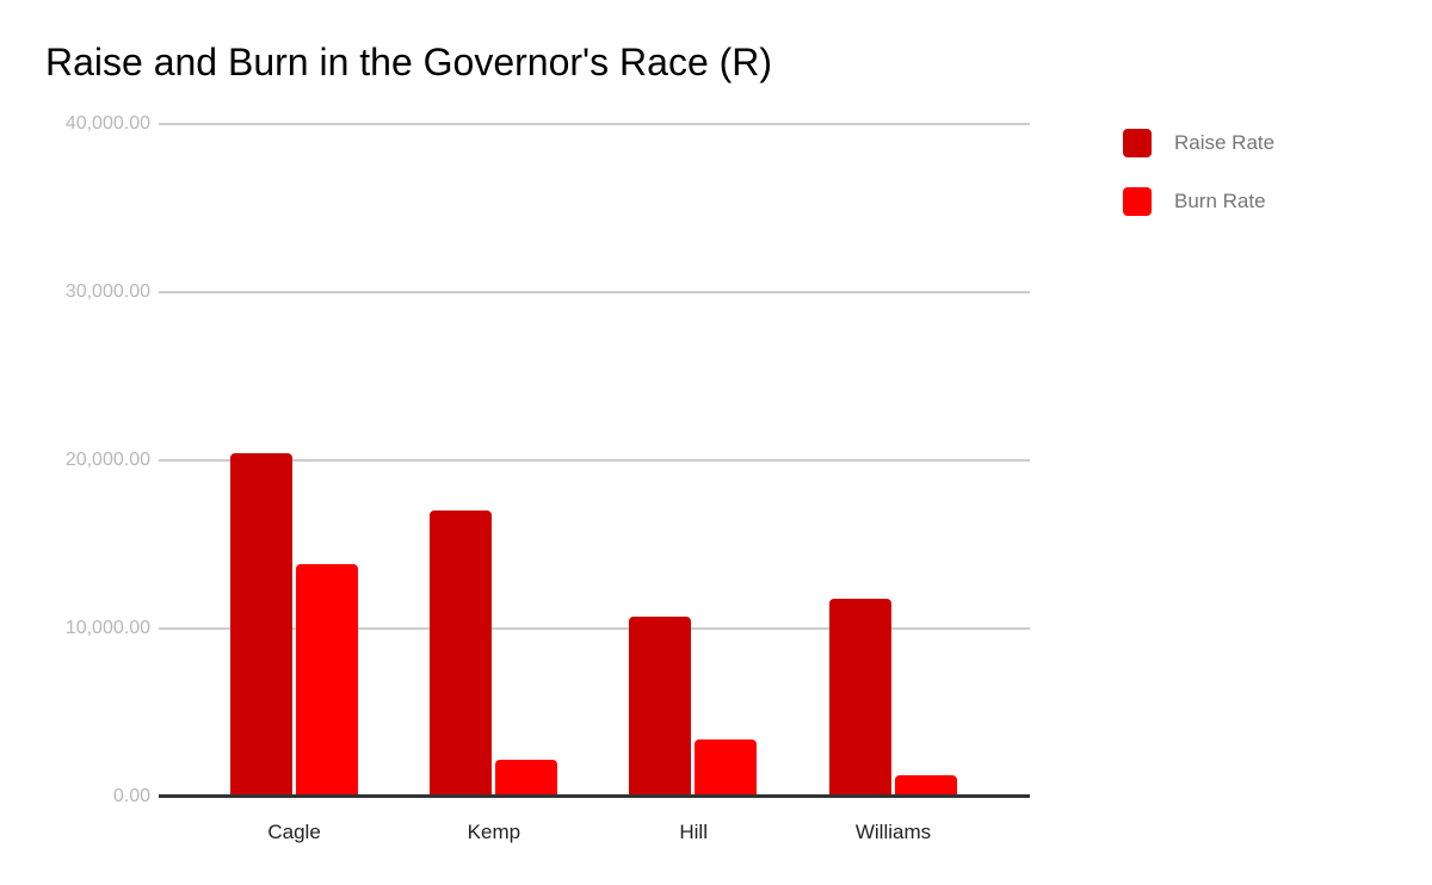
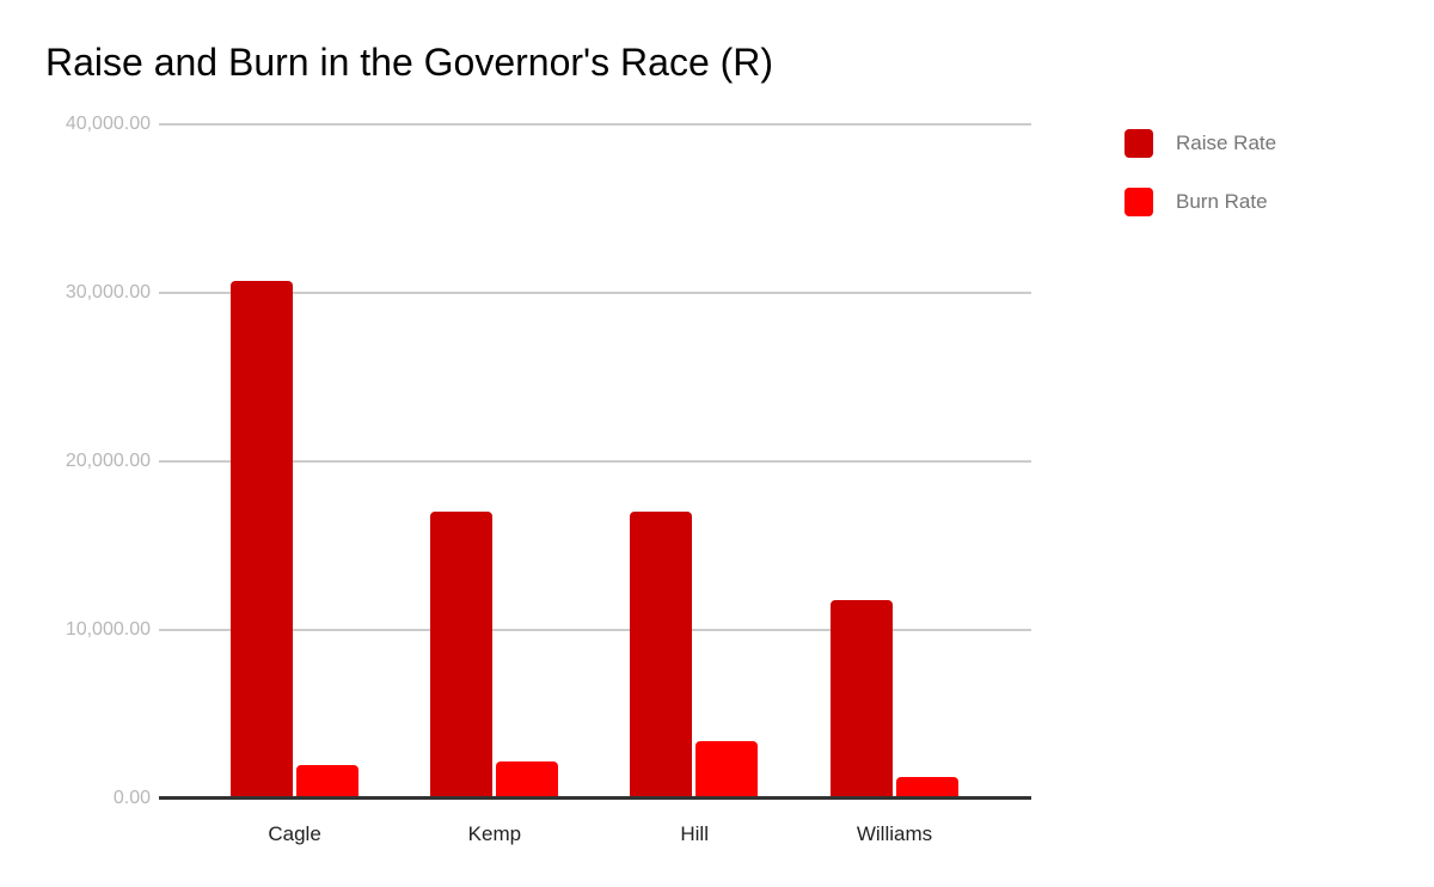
Raise Rate/Cagle: 20300 -> 30600
Burn Rate/Cagle: 13700 -> 1800
Raise Rate/Hill: 10600 -> 16800
